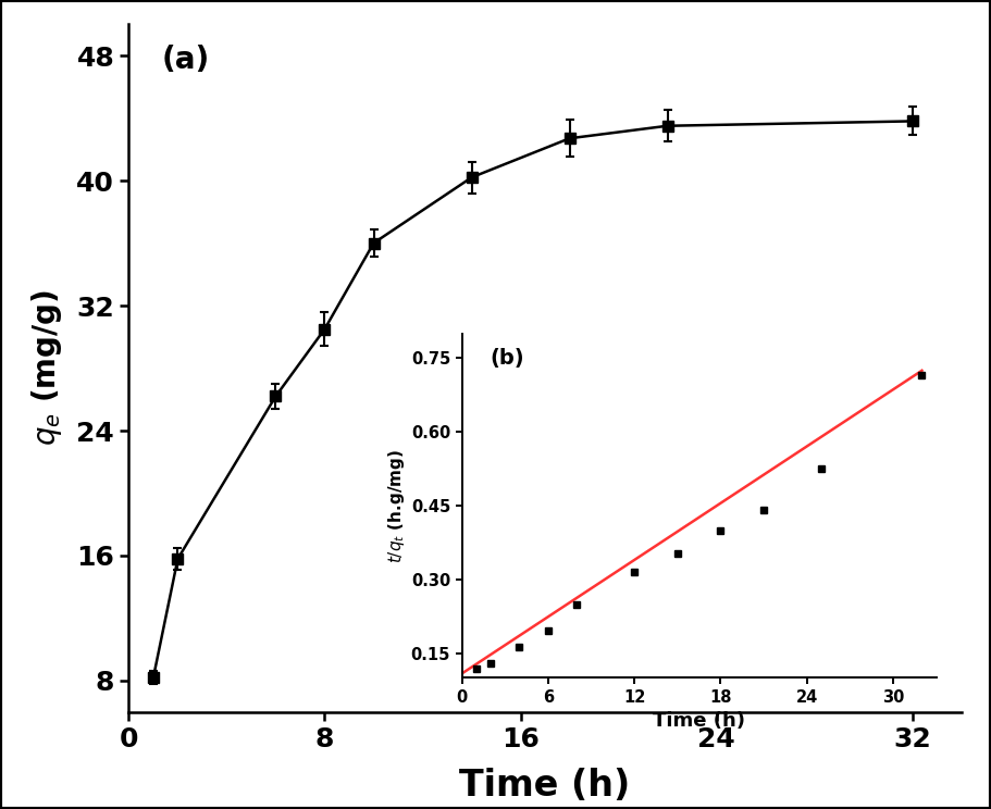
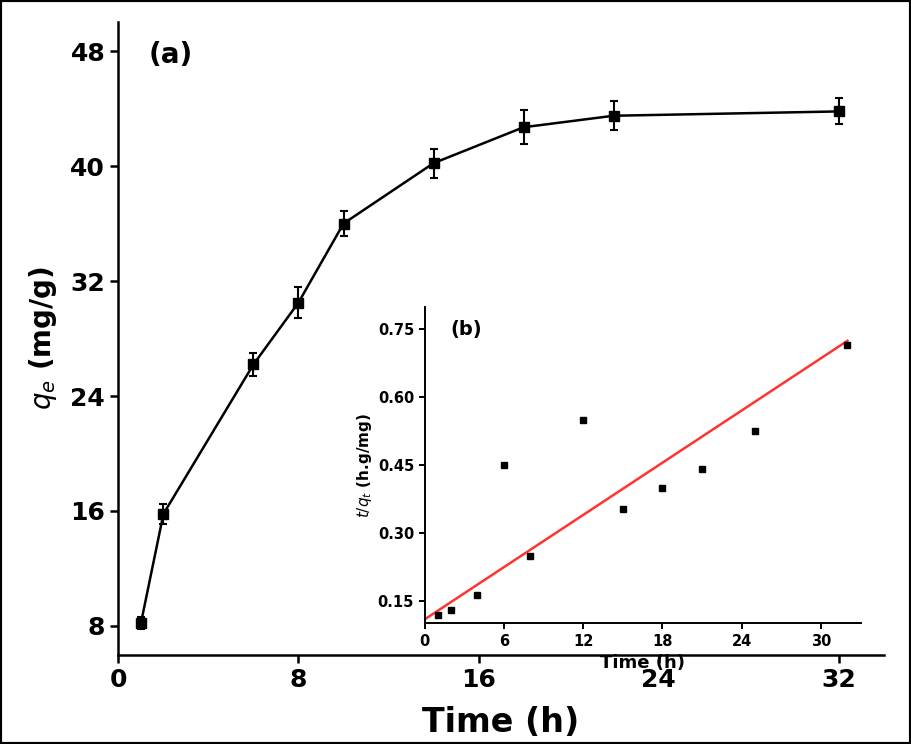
6: 0.195 -> 0.450
12: 0.315 -> 0.550
